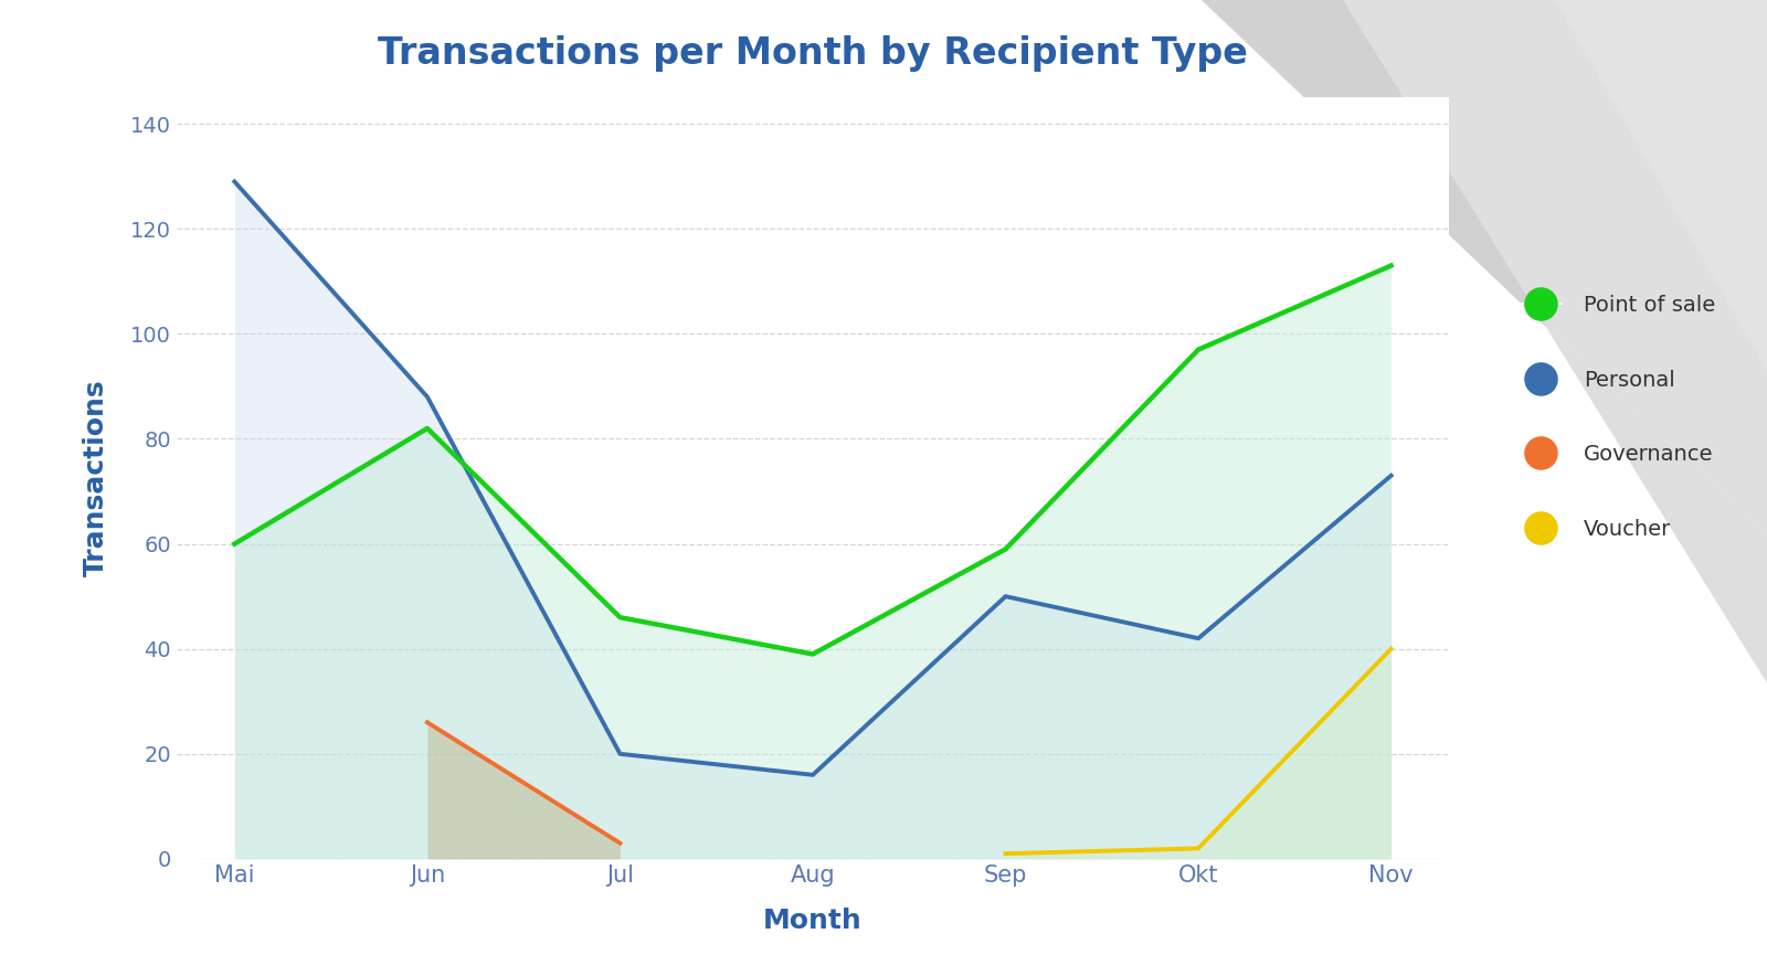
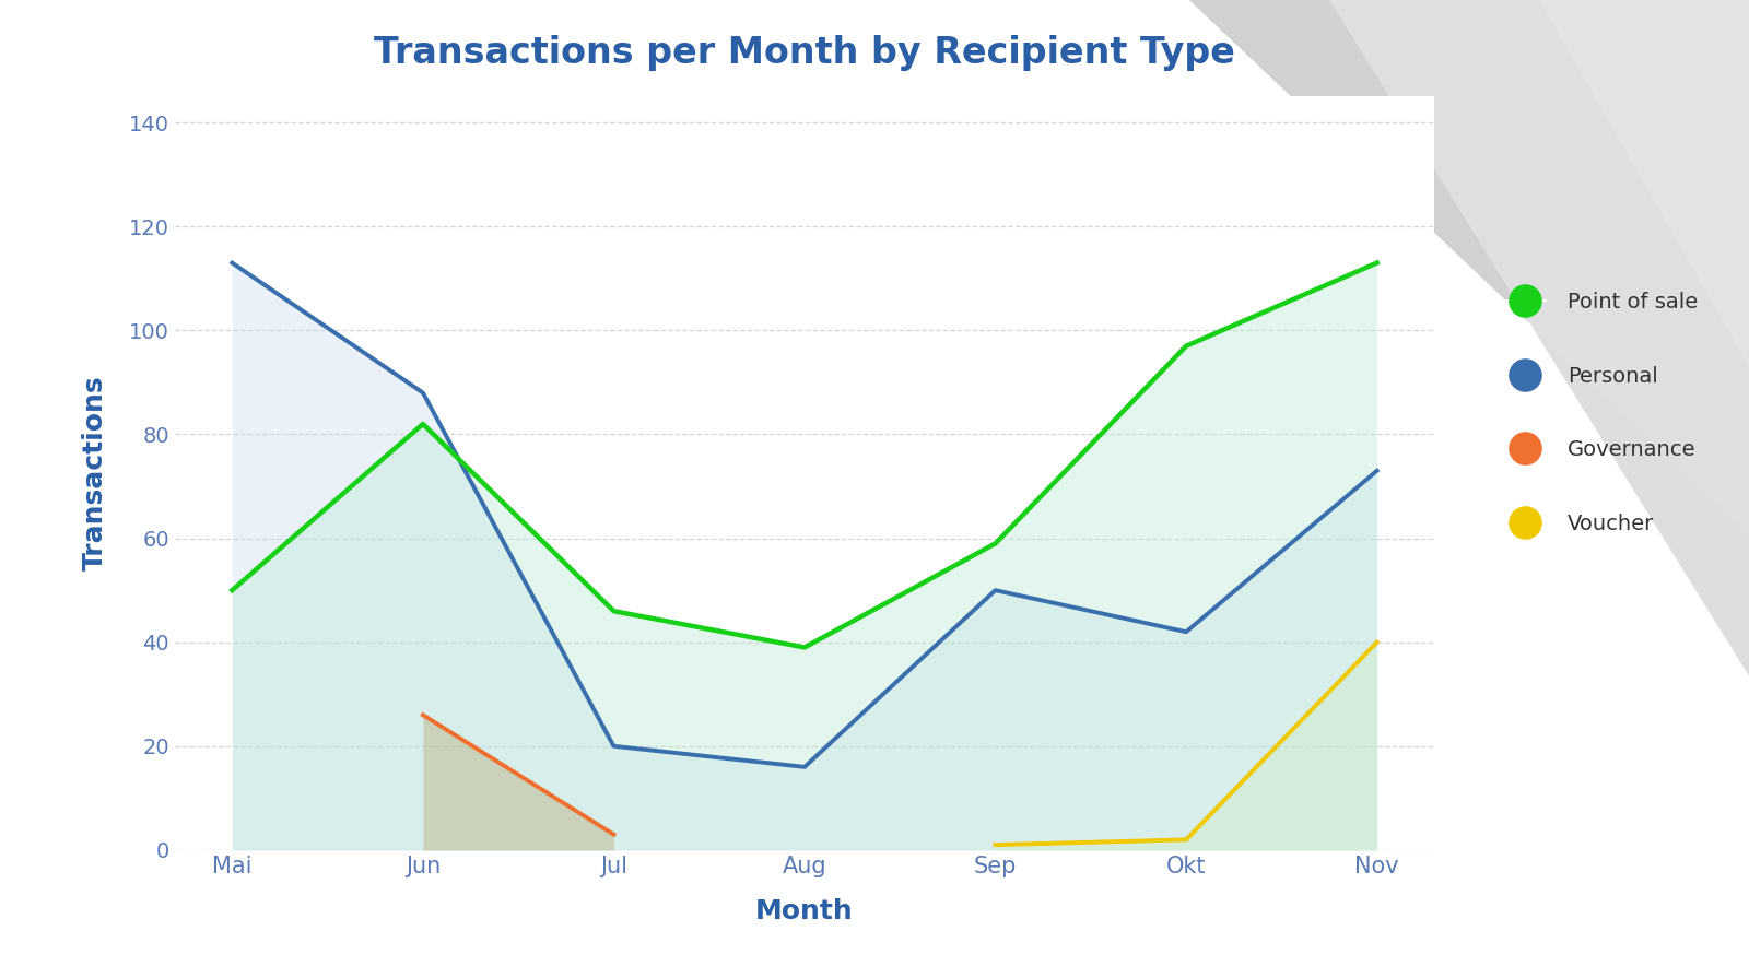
Point of sale/Mai: 60 -> 50
Personal/Mai: 129 -> 113
